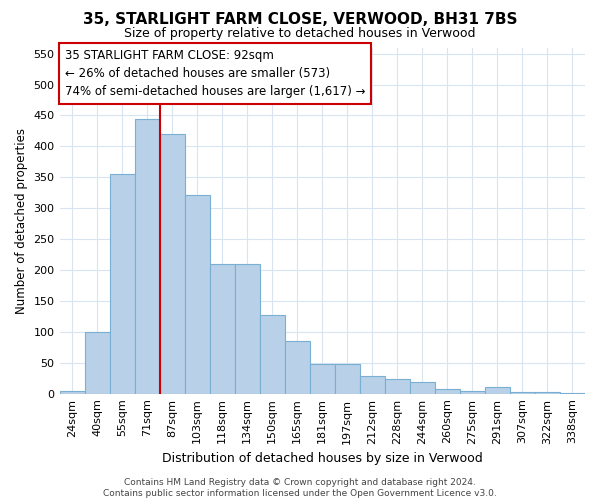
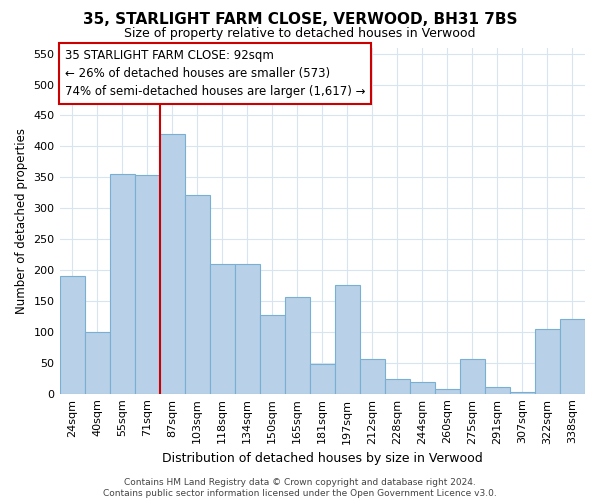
24sqm: 5 -> 190
71sqm: 445 -> 354
165sqm: 85 -> 156
197sqm: 48 -> 176
212sqm: 28 -> 56
275sqm: 5 -> 56
322sqm: 2 -> 104
338sqm: 1 -> 120
